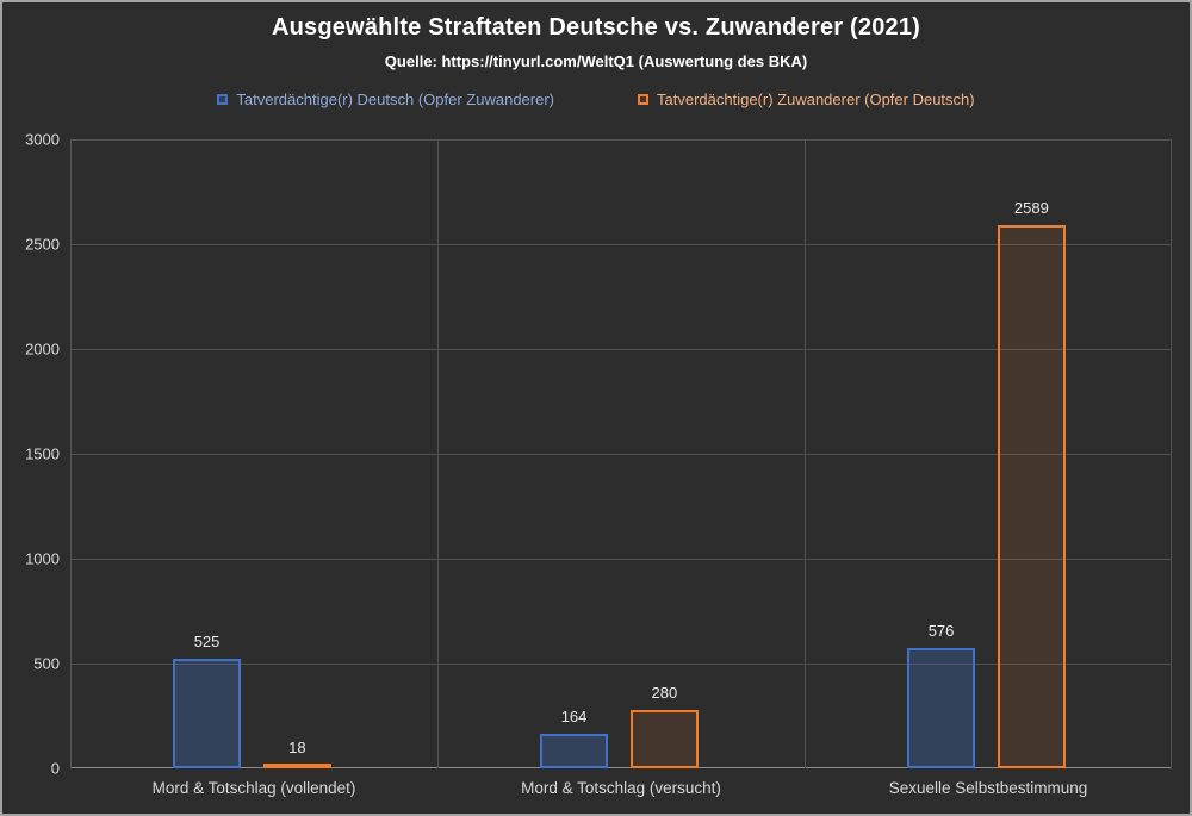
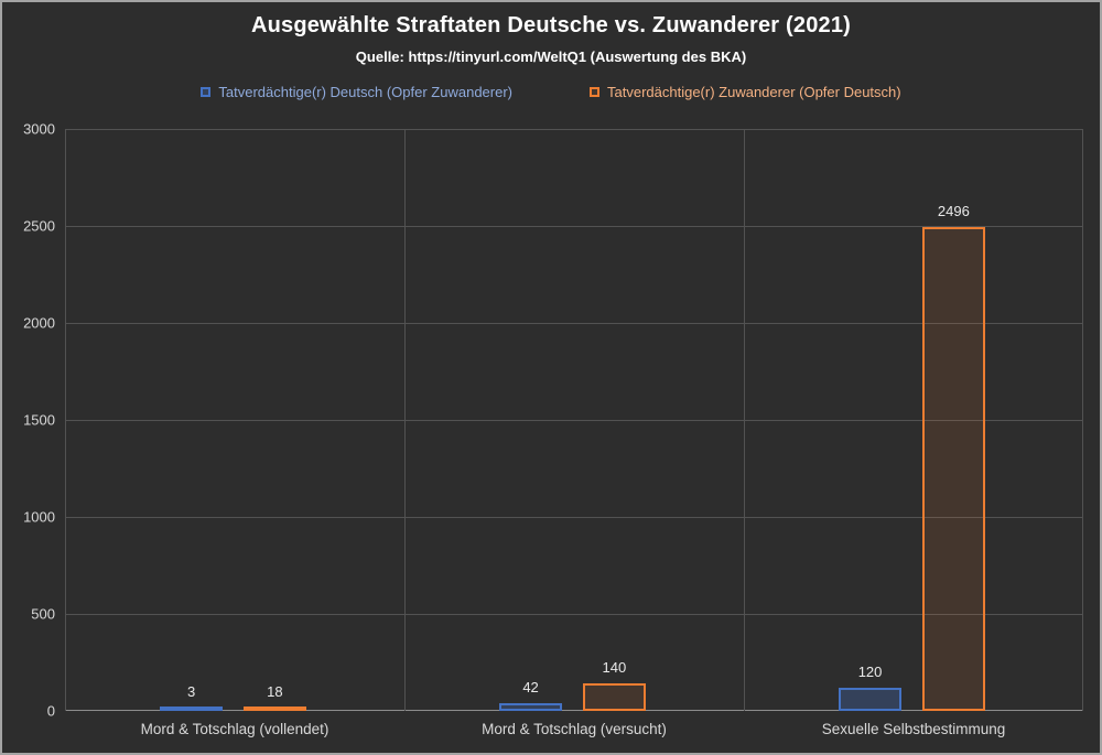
Tatverdächtige(r) Deutsch (Opfer Zuwanderer)/Mord & Totschlag (vollendet): 525 -> 3
Tatverdächtige(r) Deutsch (Opfer Zuwanderer)/Mord & Totschlag (versucht): 164 -> 42
Tatverdächtige(r) Zuwanderer (Opfer Deutsch)/Mord & Totschlag (versucht): 280 -> 140
Tatverdächtige(r) Deutsch (Opfer Zuwanderer)/Sexuelle Selbstbestimmung: 576 -> 120
Tatverdächtige(r) Zuwanderer (Opfer Deutsch)/Sexuelle Selbstbestimmung: 2589 -> 2496
